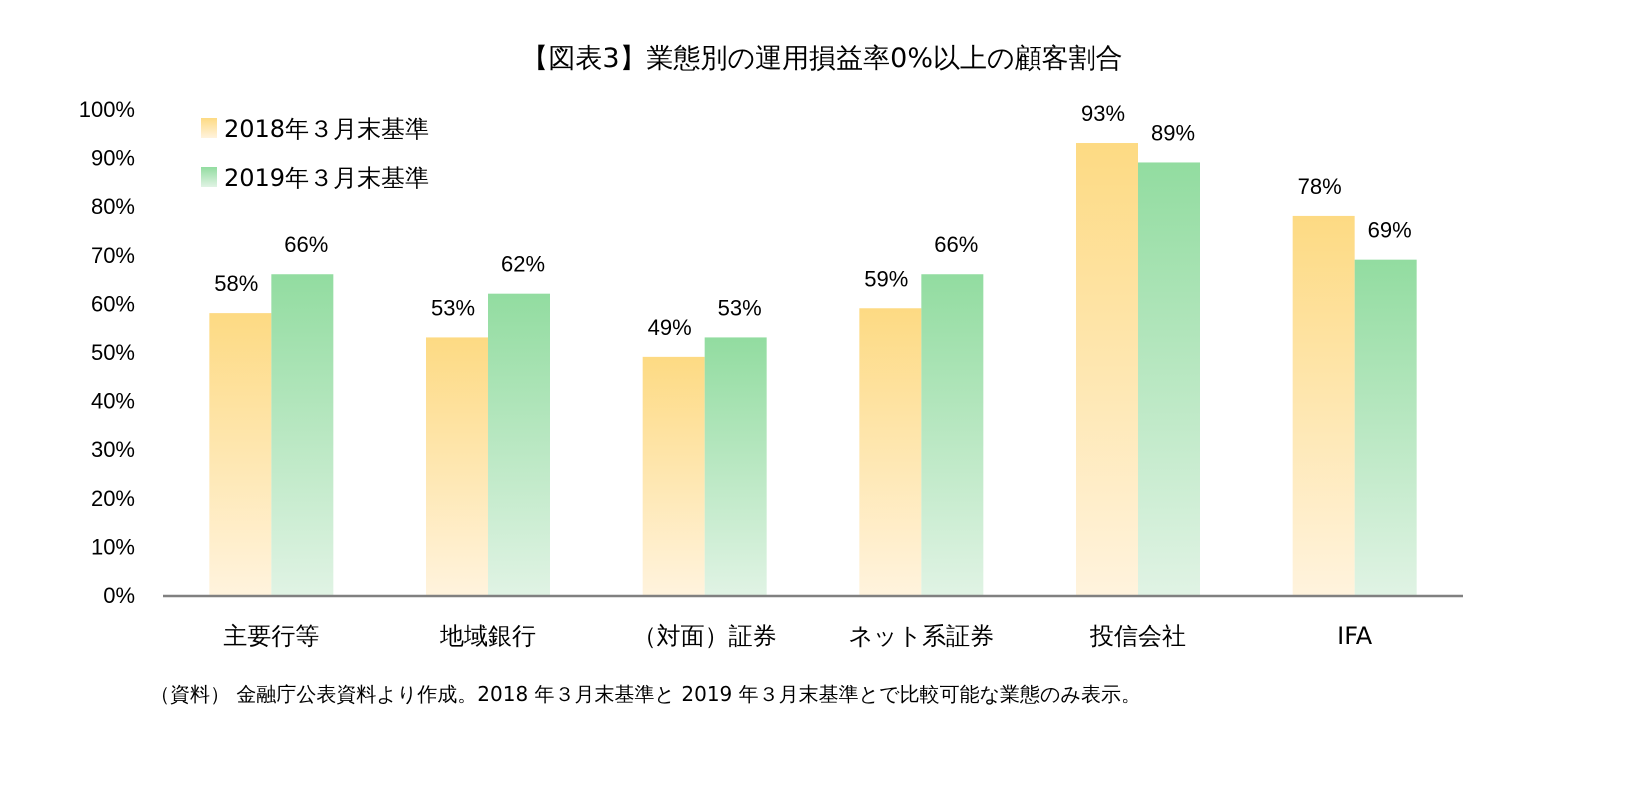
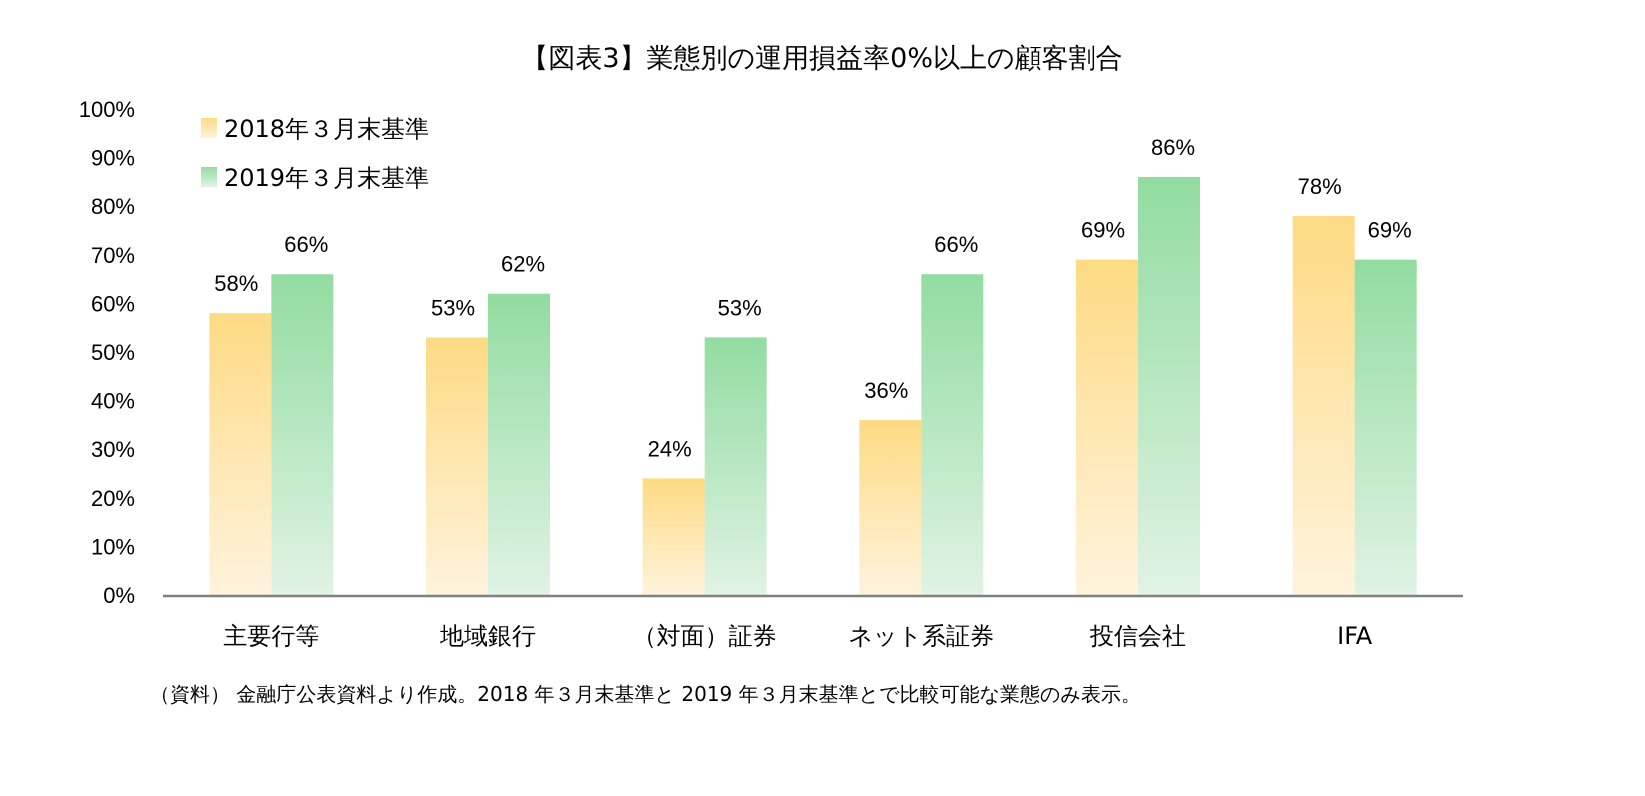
2018年３月末基準/（対面）証券: 49% -> 24%
2018年３月末基準/ネット系証券: 59% -> 36%
2018年３月末基準/投信会社: 93% -> 69%
2019年３月末基準/投信会社: 89% -> 86%
